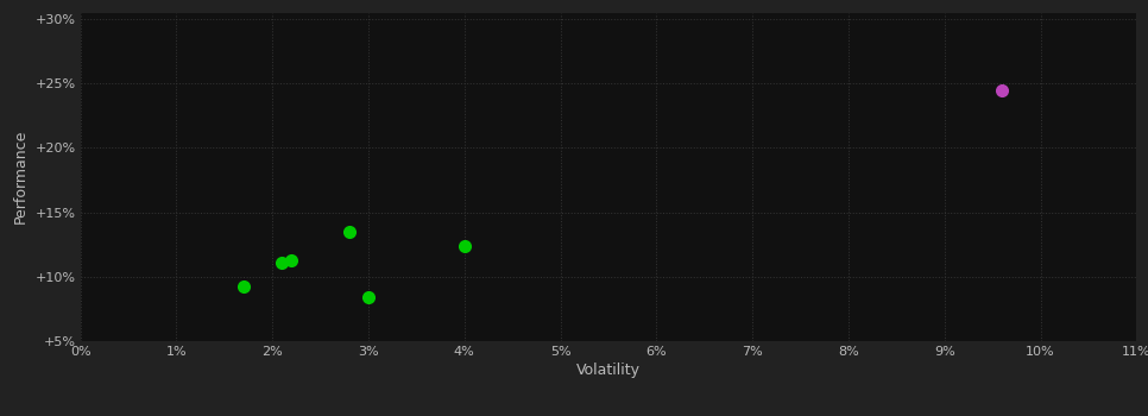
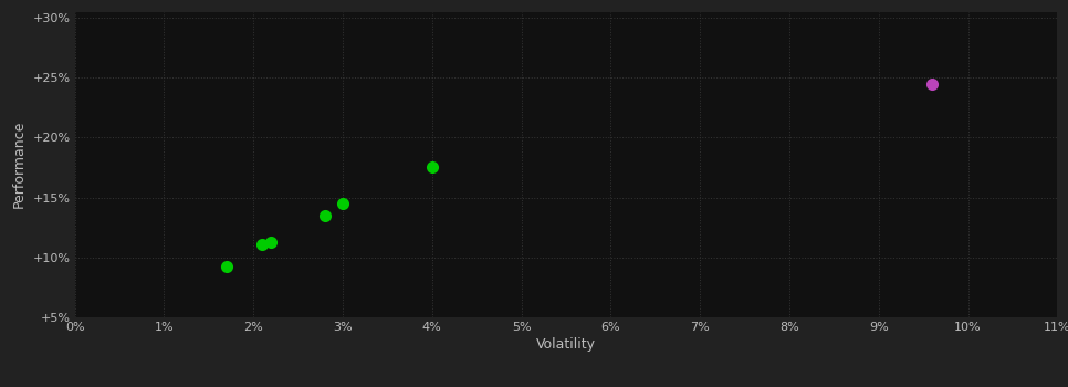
3%: 8.4% -> 14.5%
4%: 12.4% -> 17.5%
